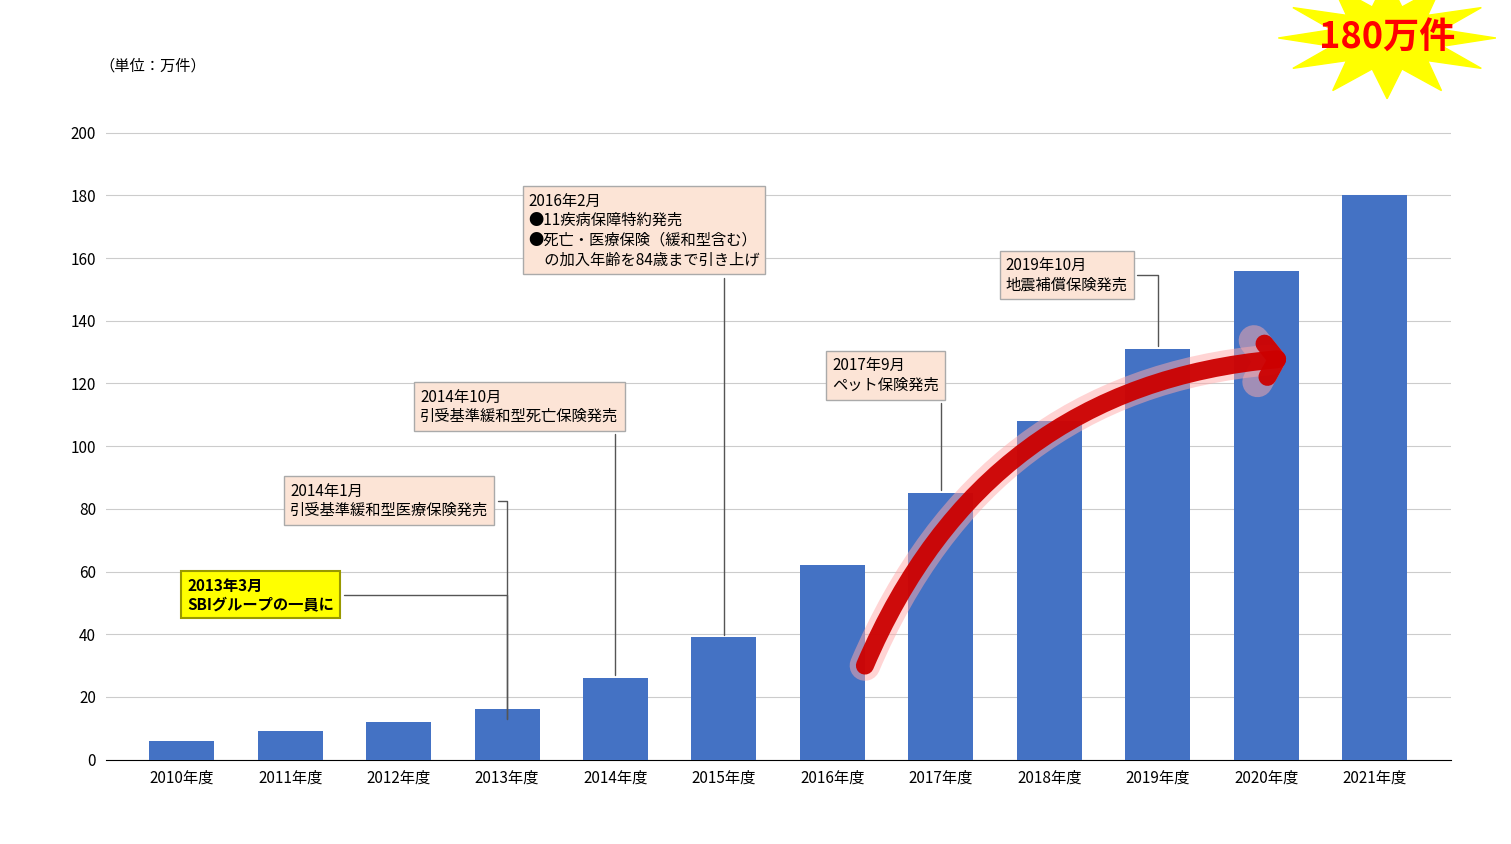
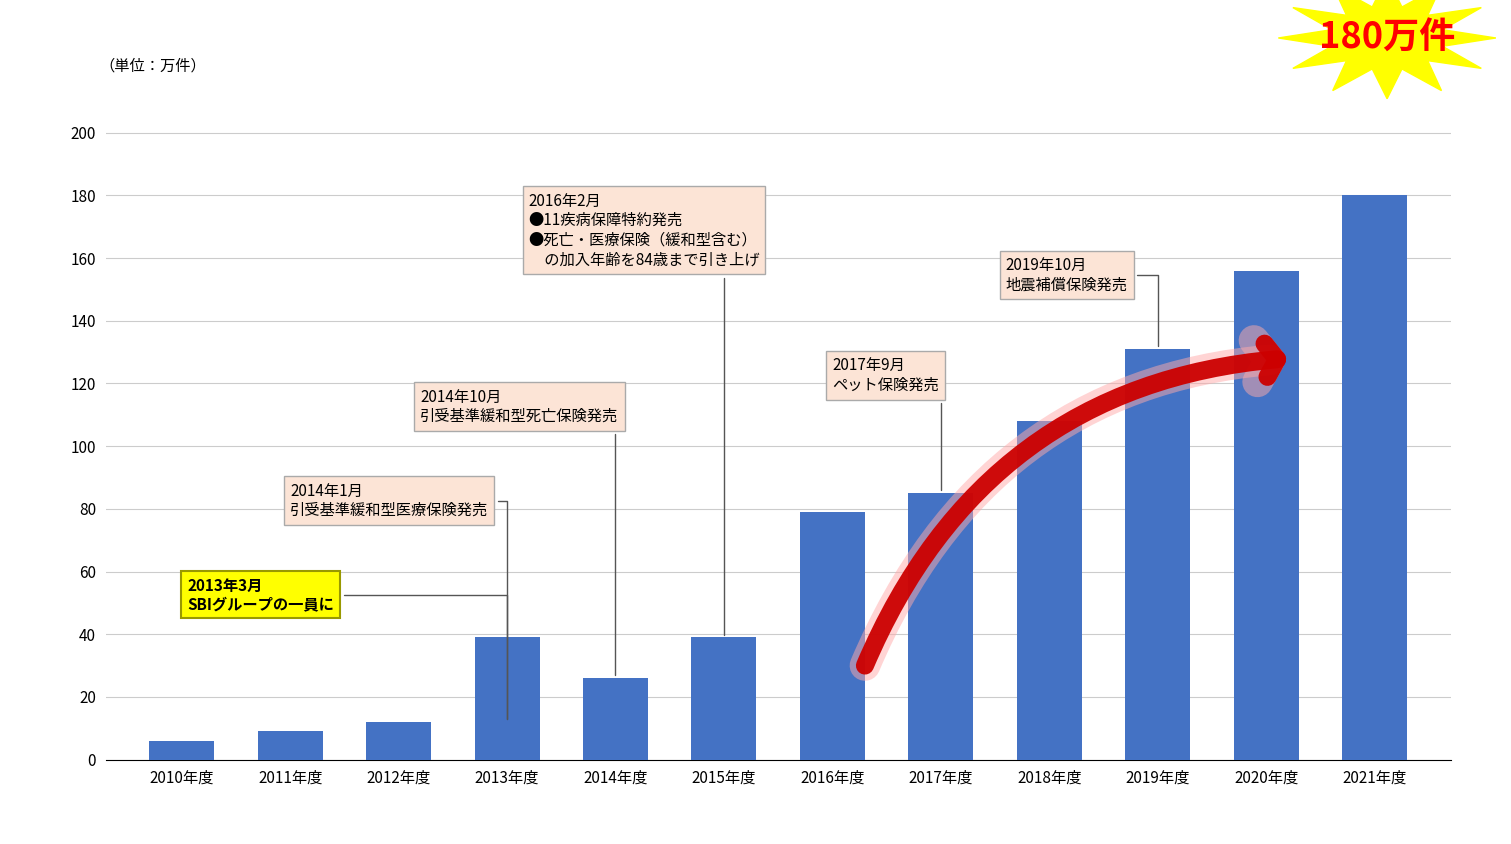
2013年度: 16 -> 39
2016年度: 62 -> 79
